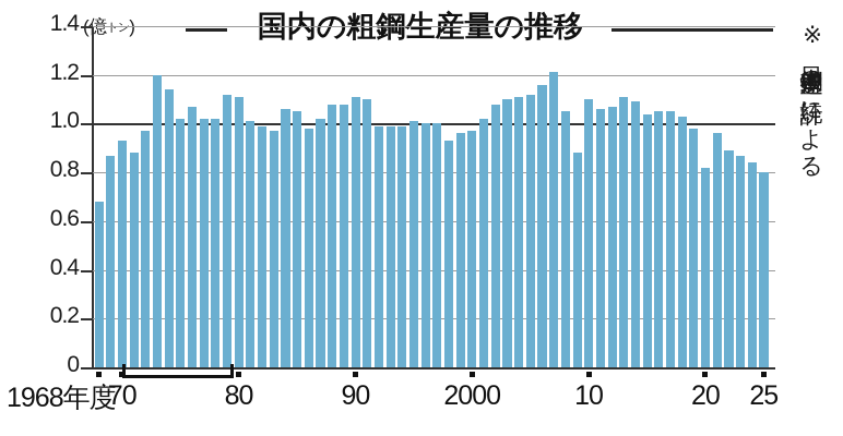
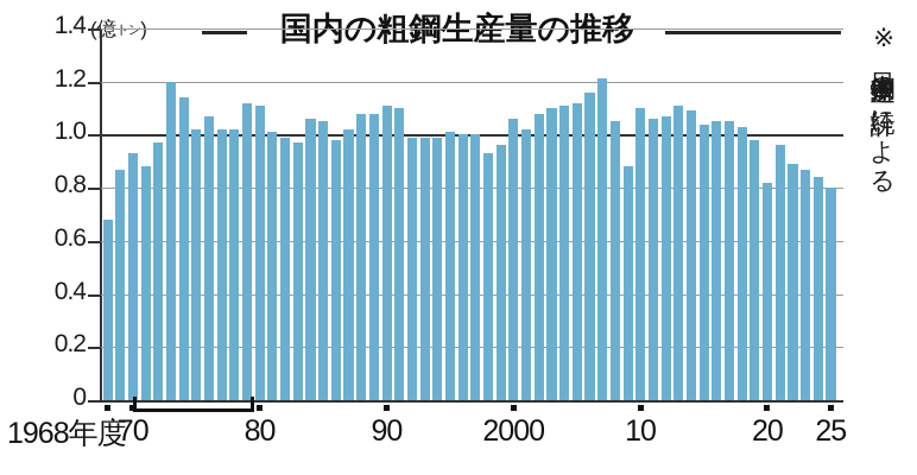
2000: 0.97 -> 1.06
